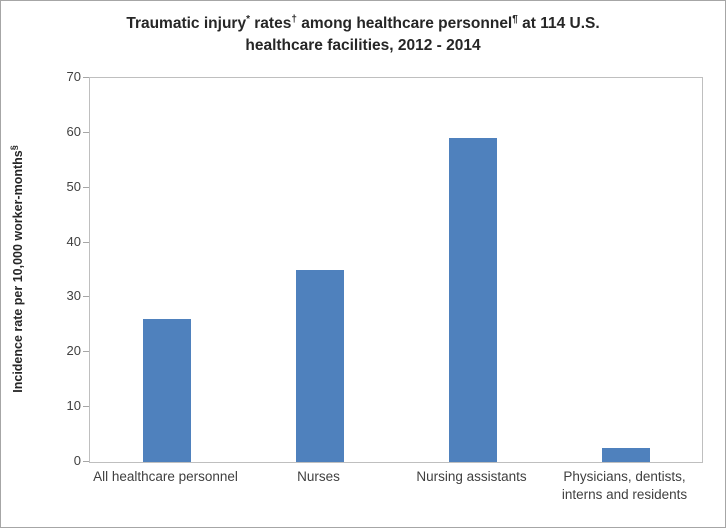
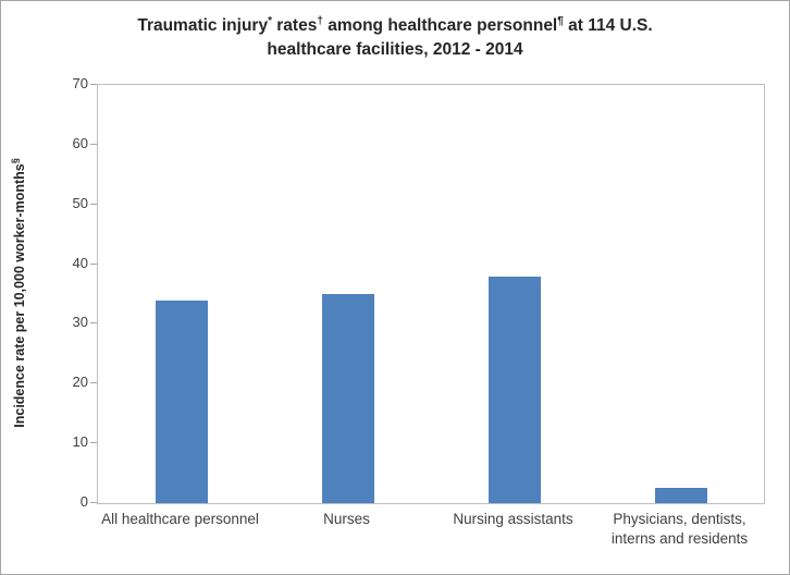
All healthcare personnel: 26 -> 34
Nursing assistants: 59 -> 38
